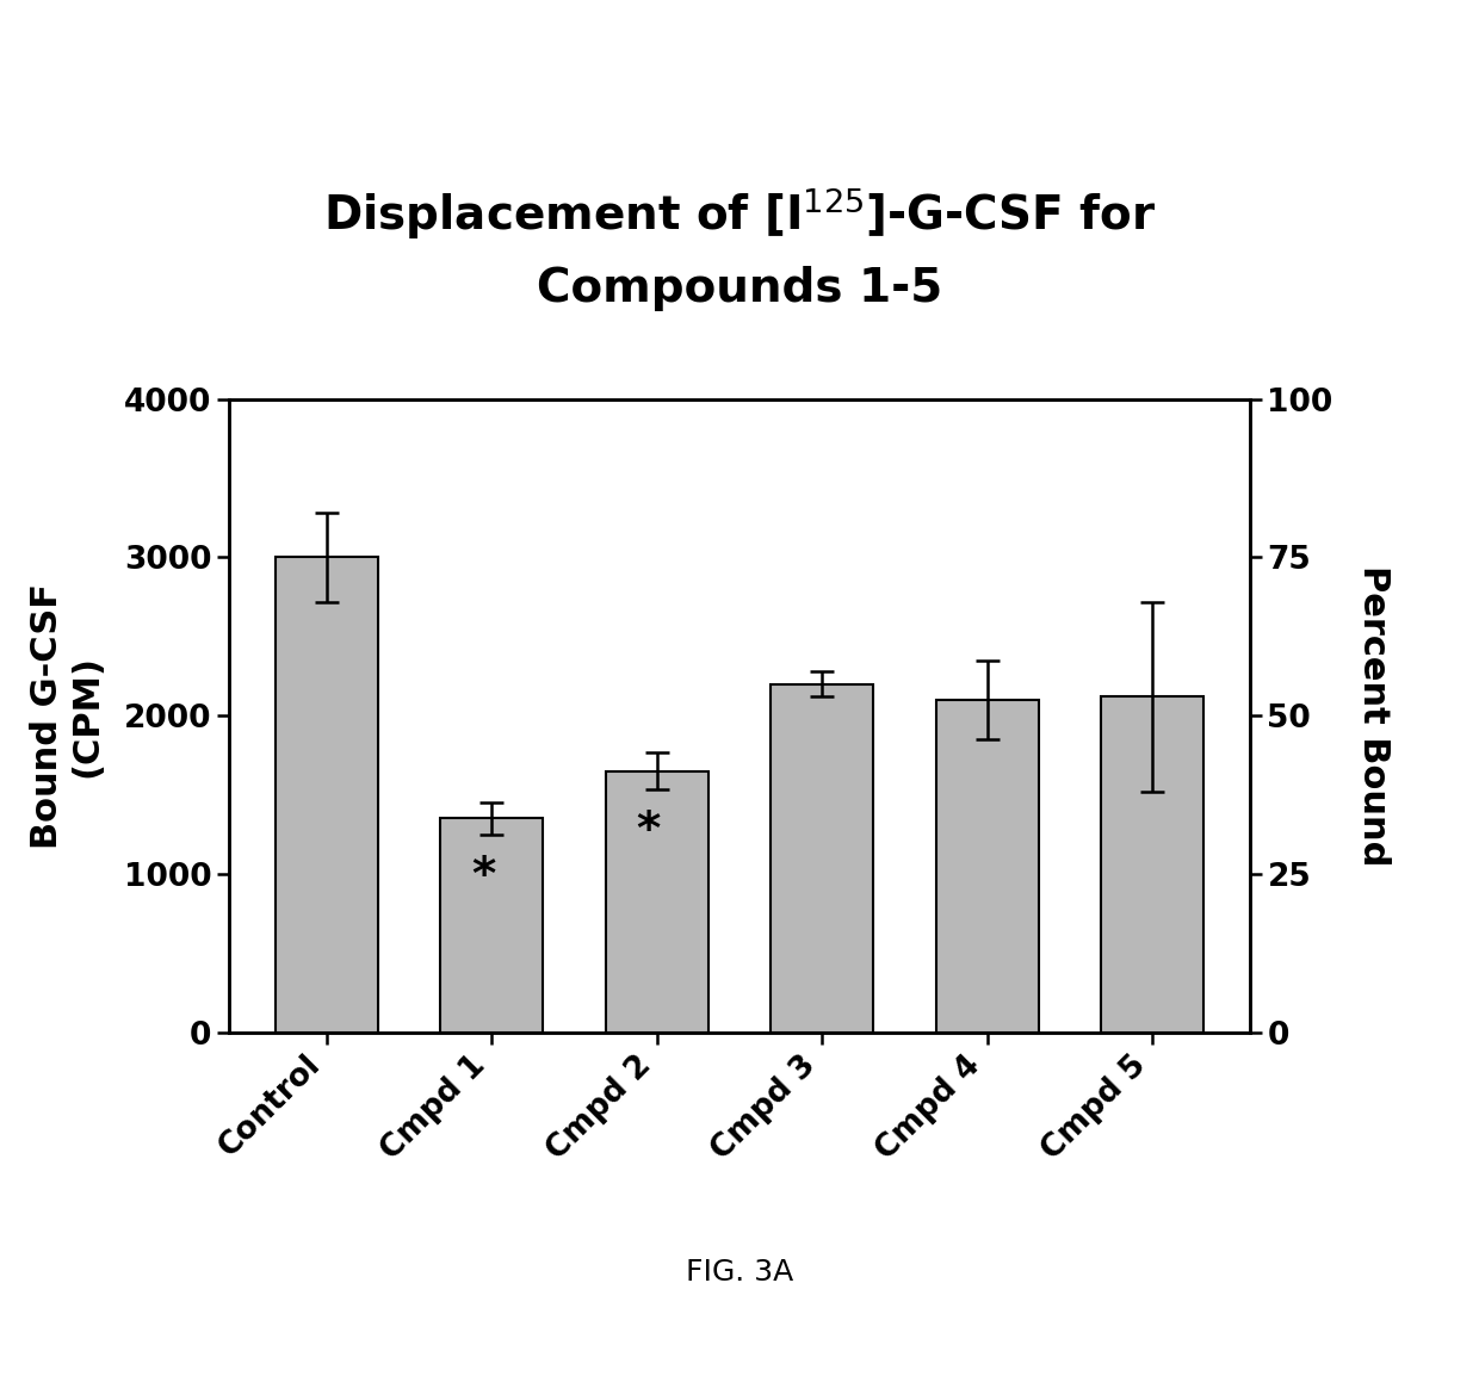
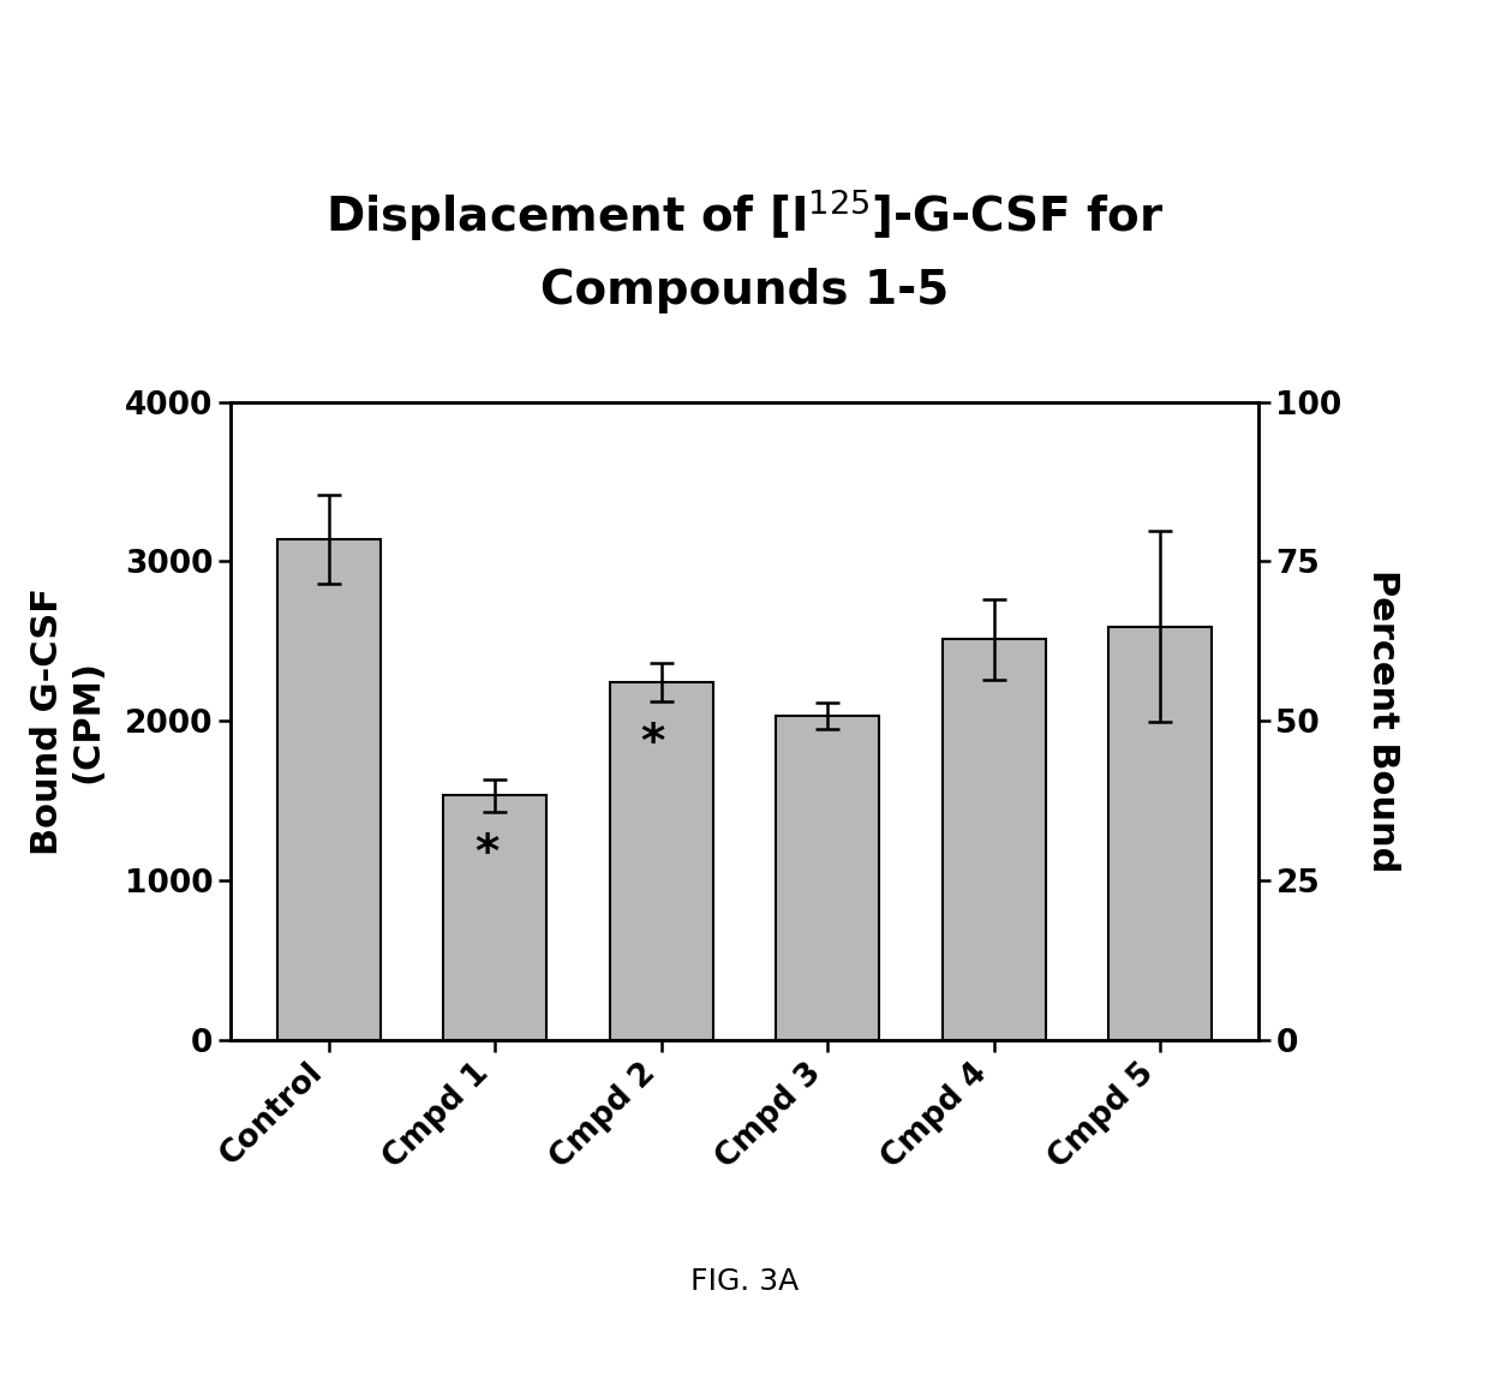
Control: 3000 -> 3140
Cmpd 1: 1350 -> 1530
Cmpd 2: 1650 -> 2240
Cmpd 3: 2200 -> 2030
Cmpd 4: 2100 -> 2510
Cmpd 5: 2120 -> 2590
